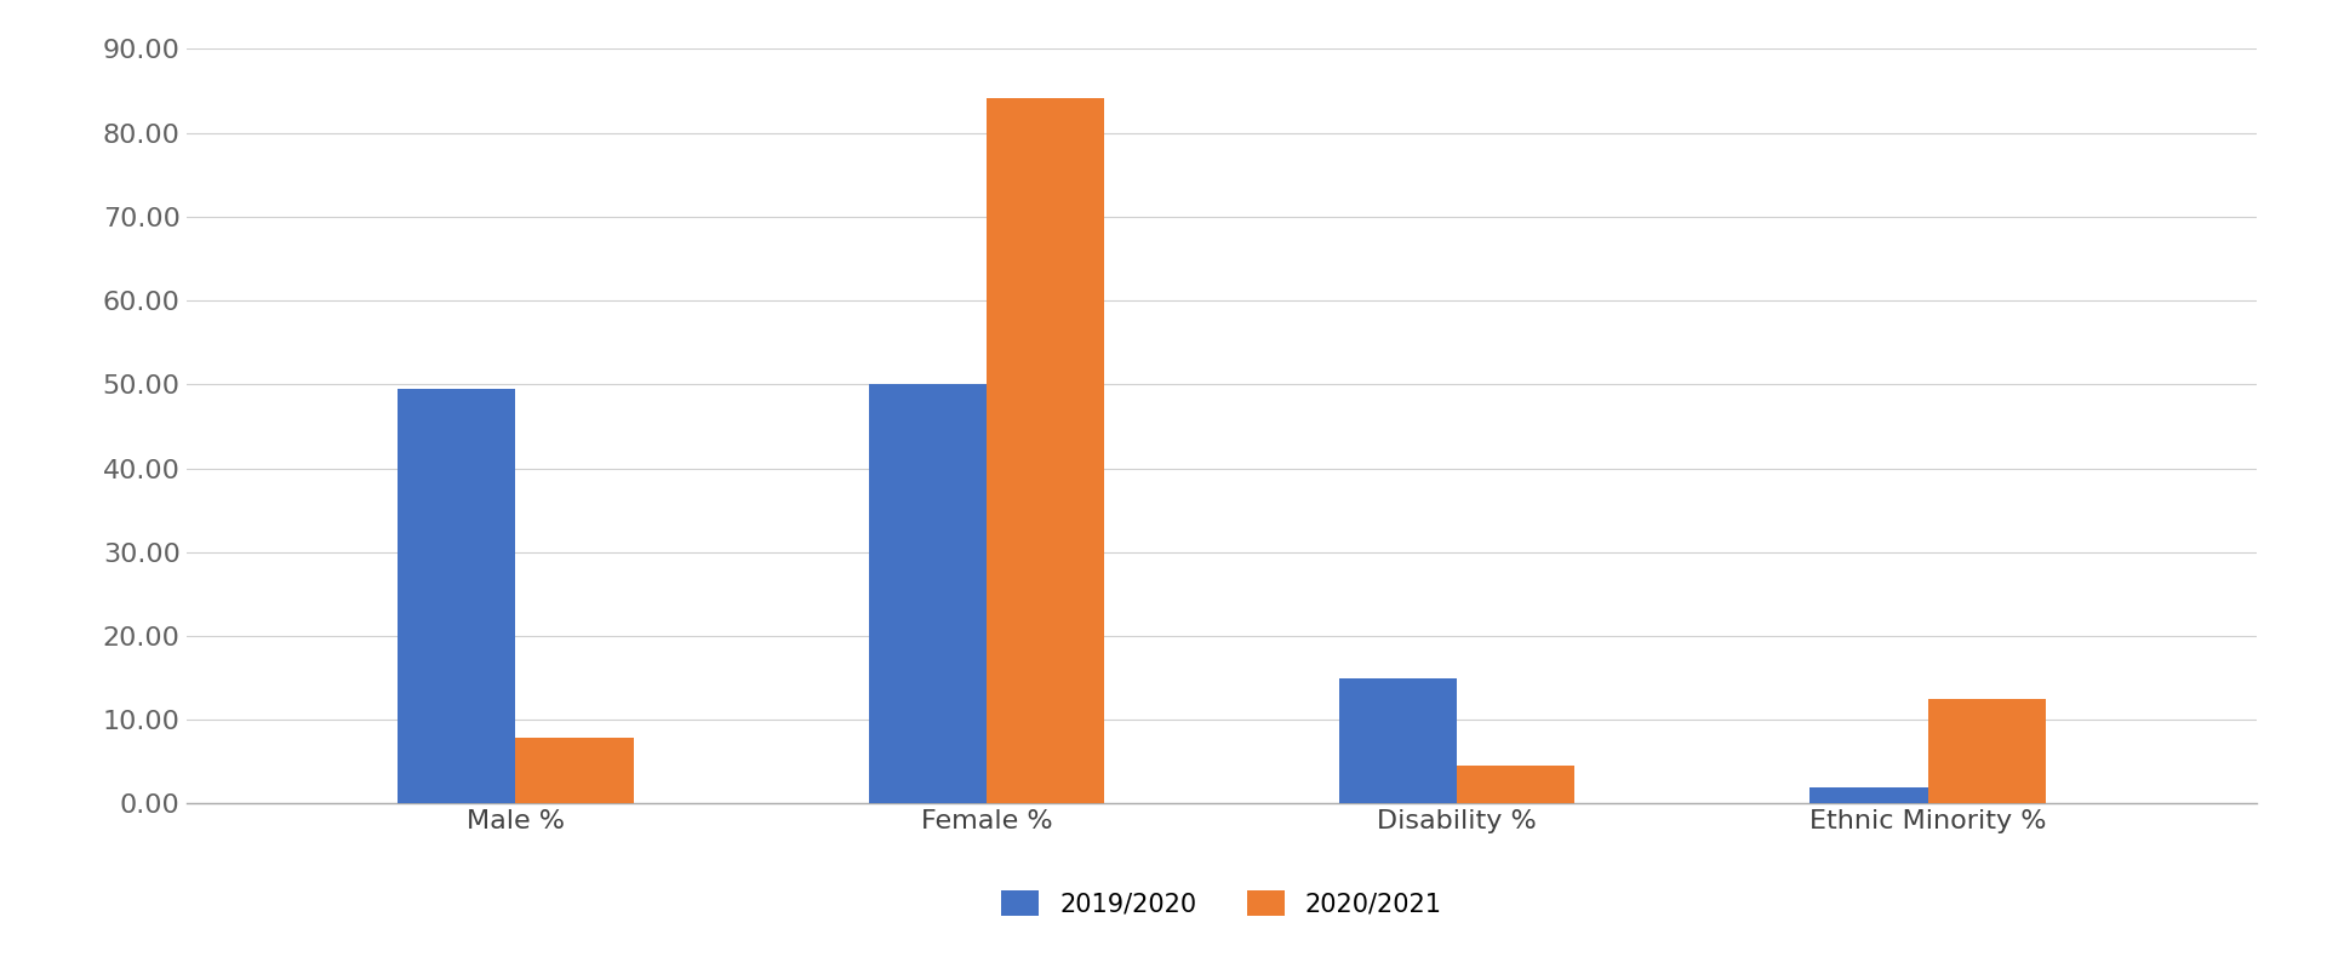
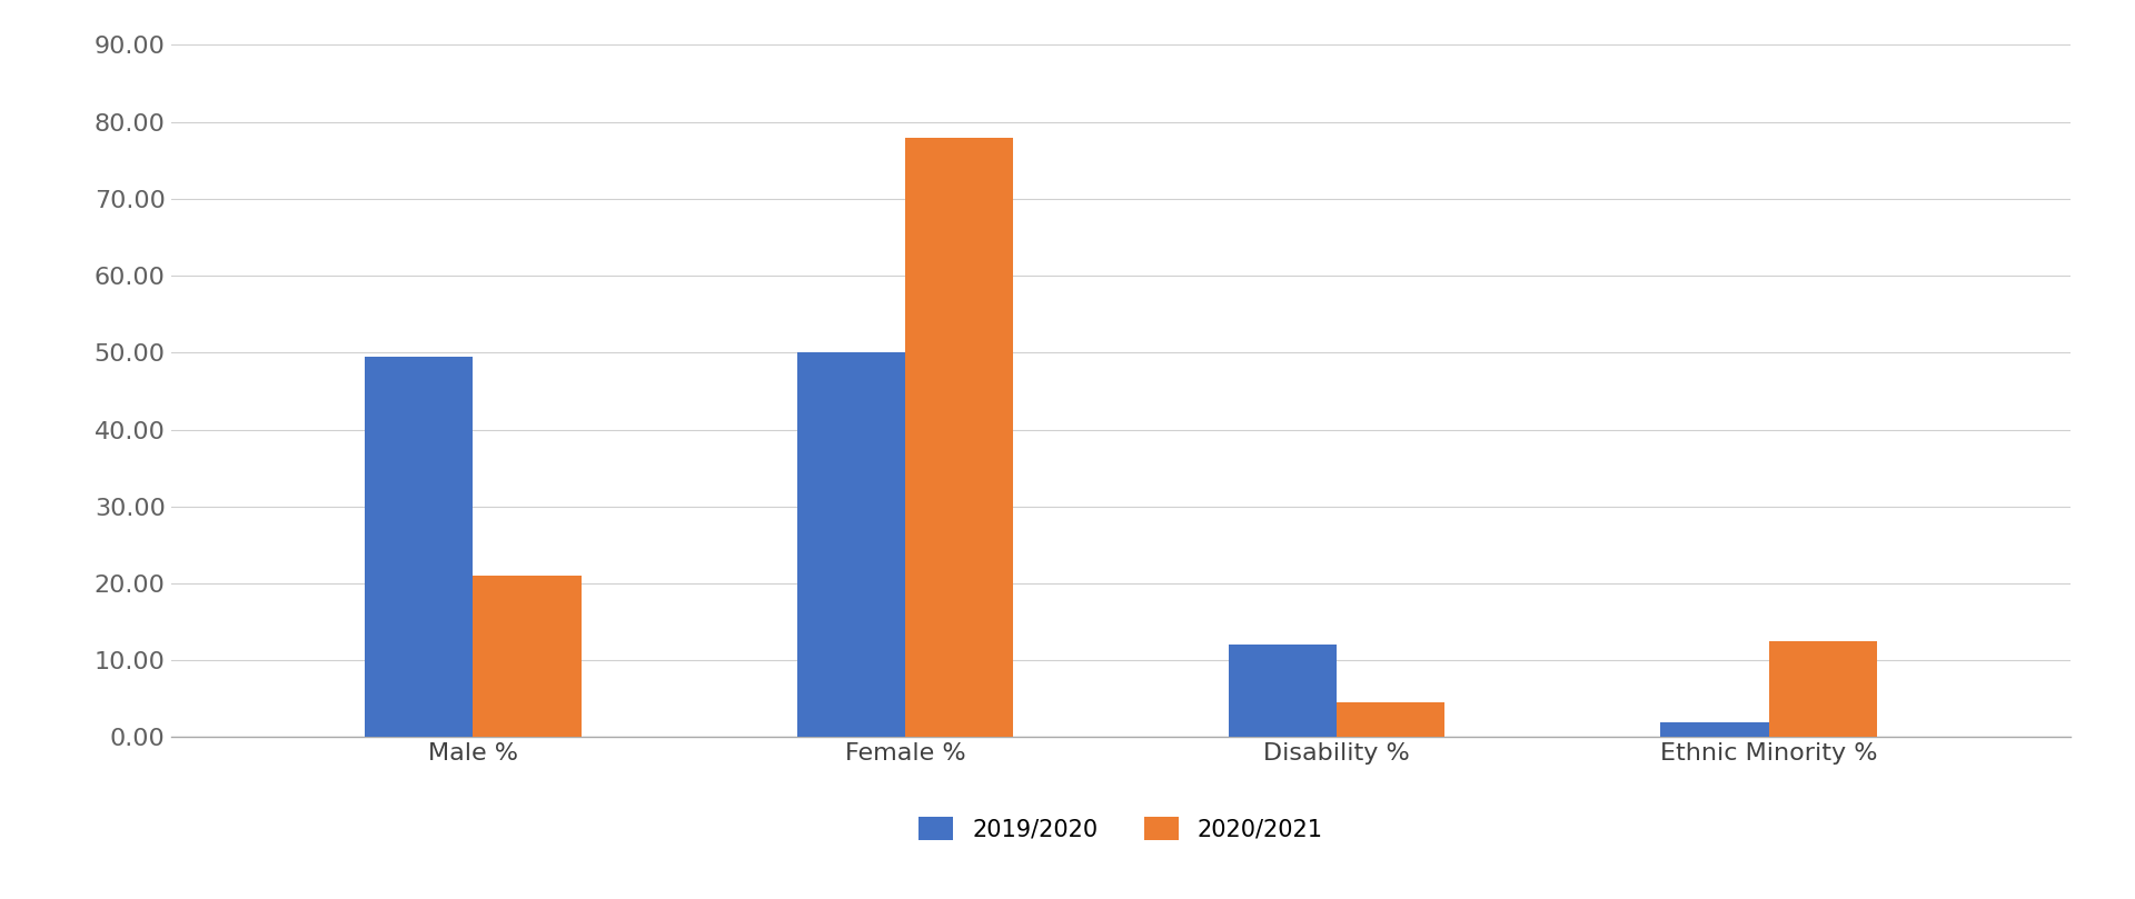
2020/2021/Male %: 7.8 -> 21.0
2020/2021/Female %: 84.2 -> 78.0
2019/2020/Disability %: 15.0 -> 12.0
